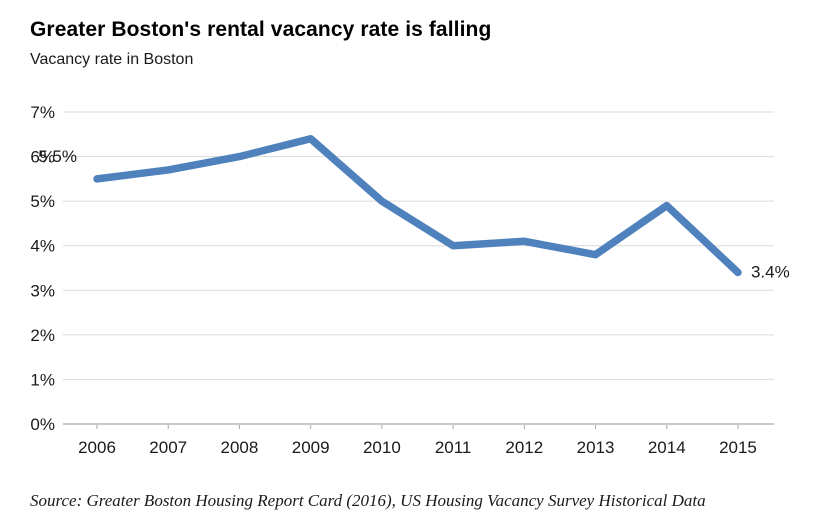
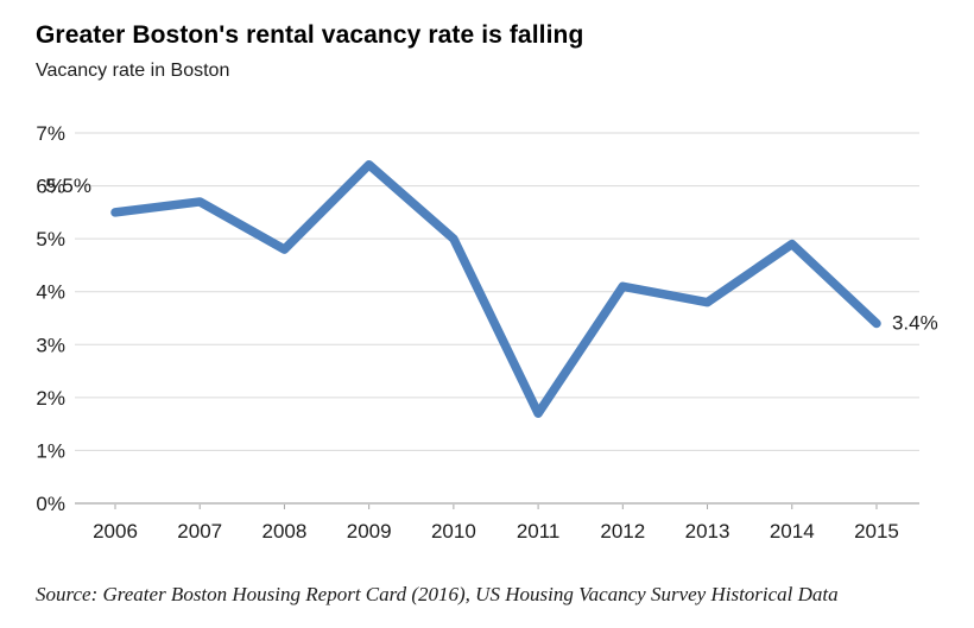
2008: 6.0% -> 4.8%
2011: 4.0% -> 1.7%
